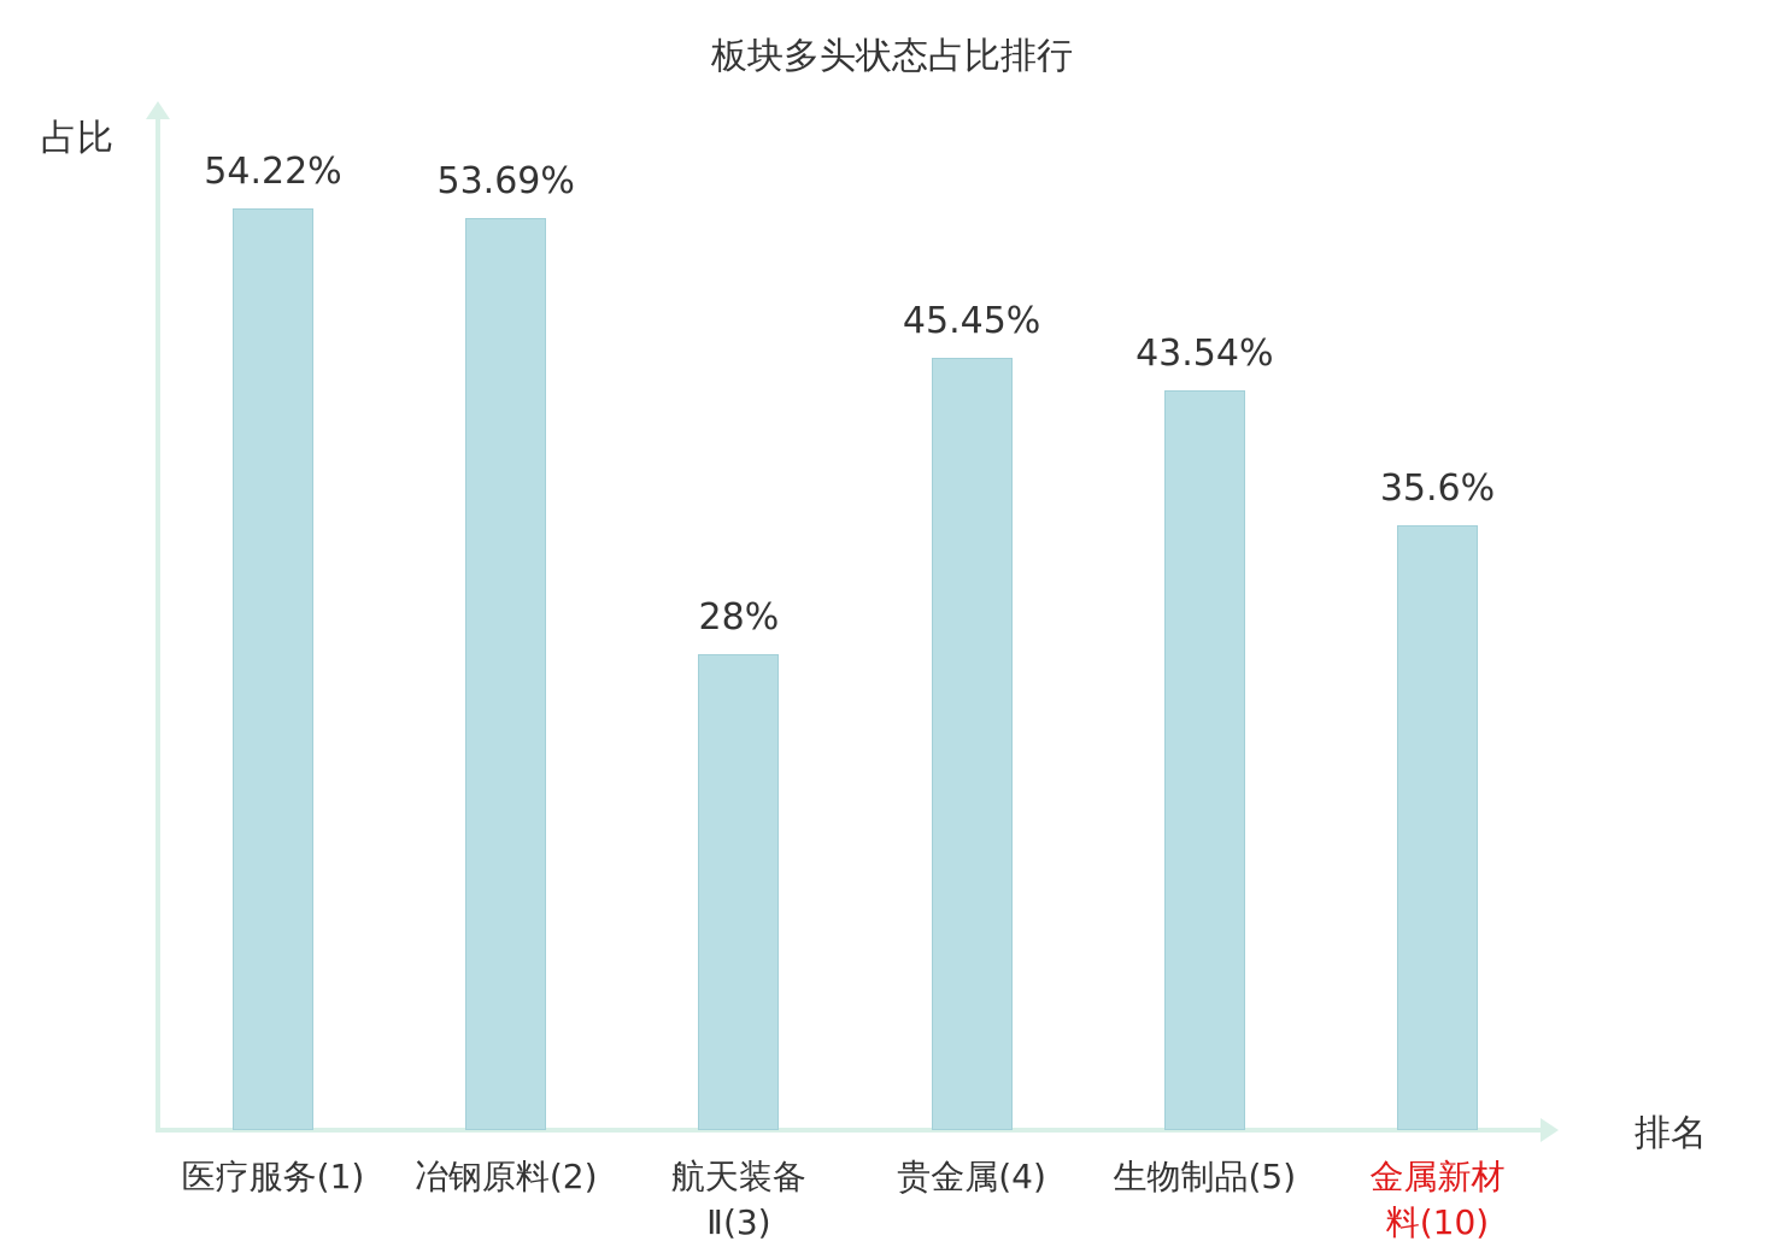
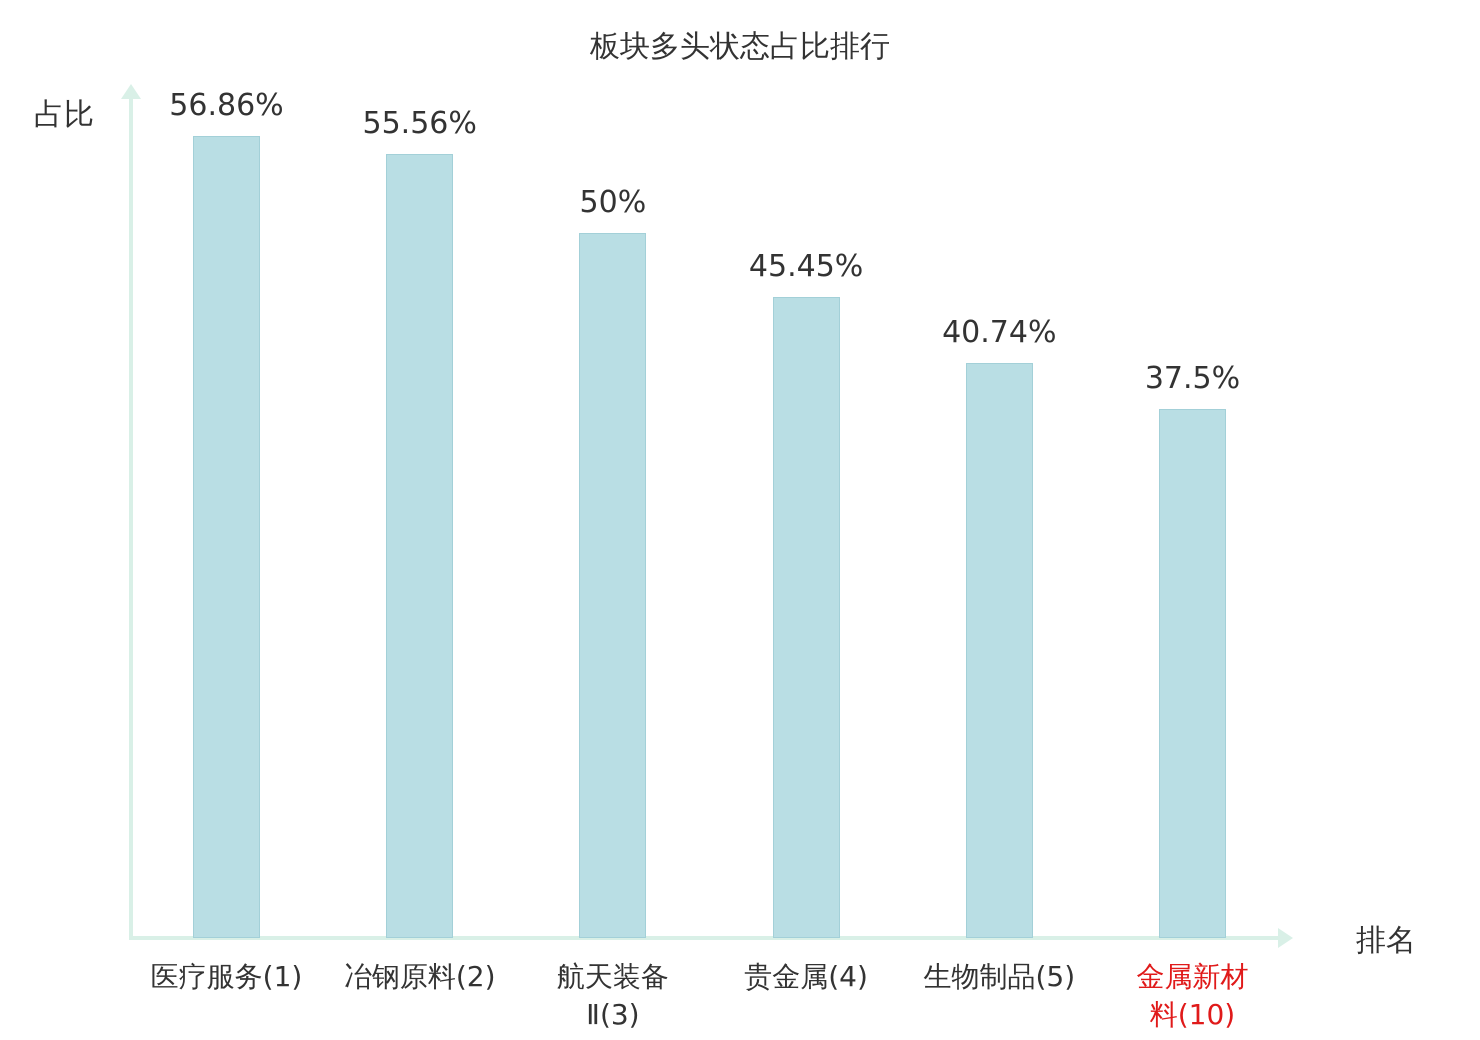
医疗服务(1): 54.22% -> 56.86%
冶钢原料(2): 53.69% -> 55.56%
航天装备Ⅱ(3): 28% -> 50%
生物制品(5): 43.54% -> 40.74%
金属新材料(10): 35.6% -> 37.5%
